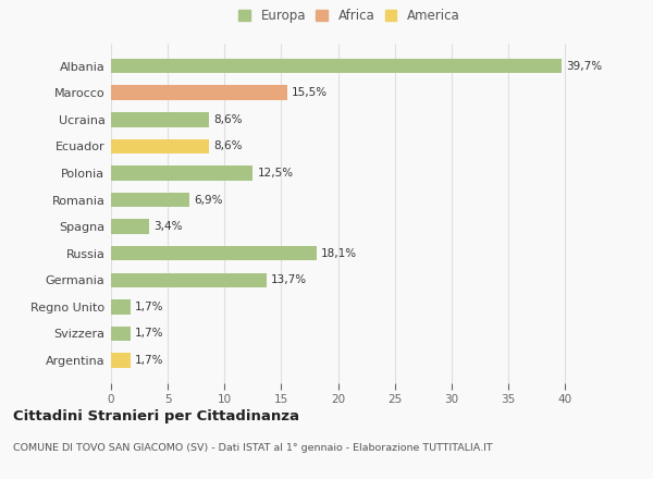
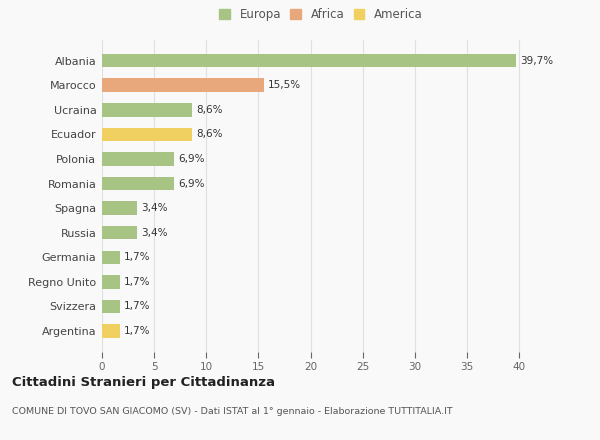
Polonia: 12,5% -> 6,9%
Russia: 18,1% -> 3,4%
Germania: 13,7% -> 1,7%
